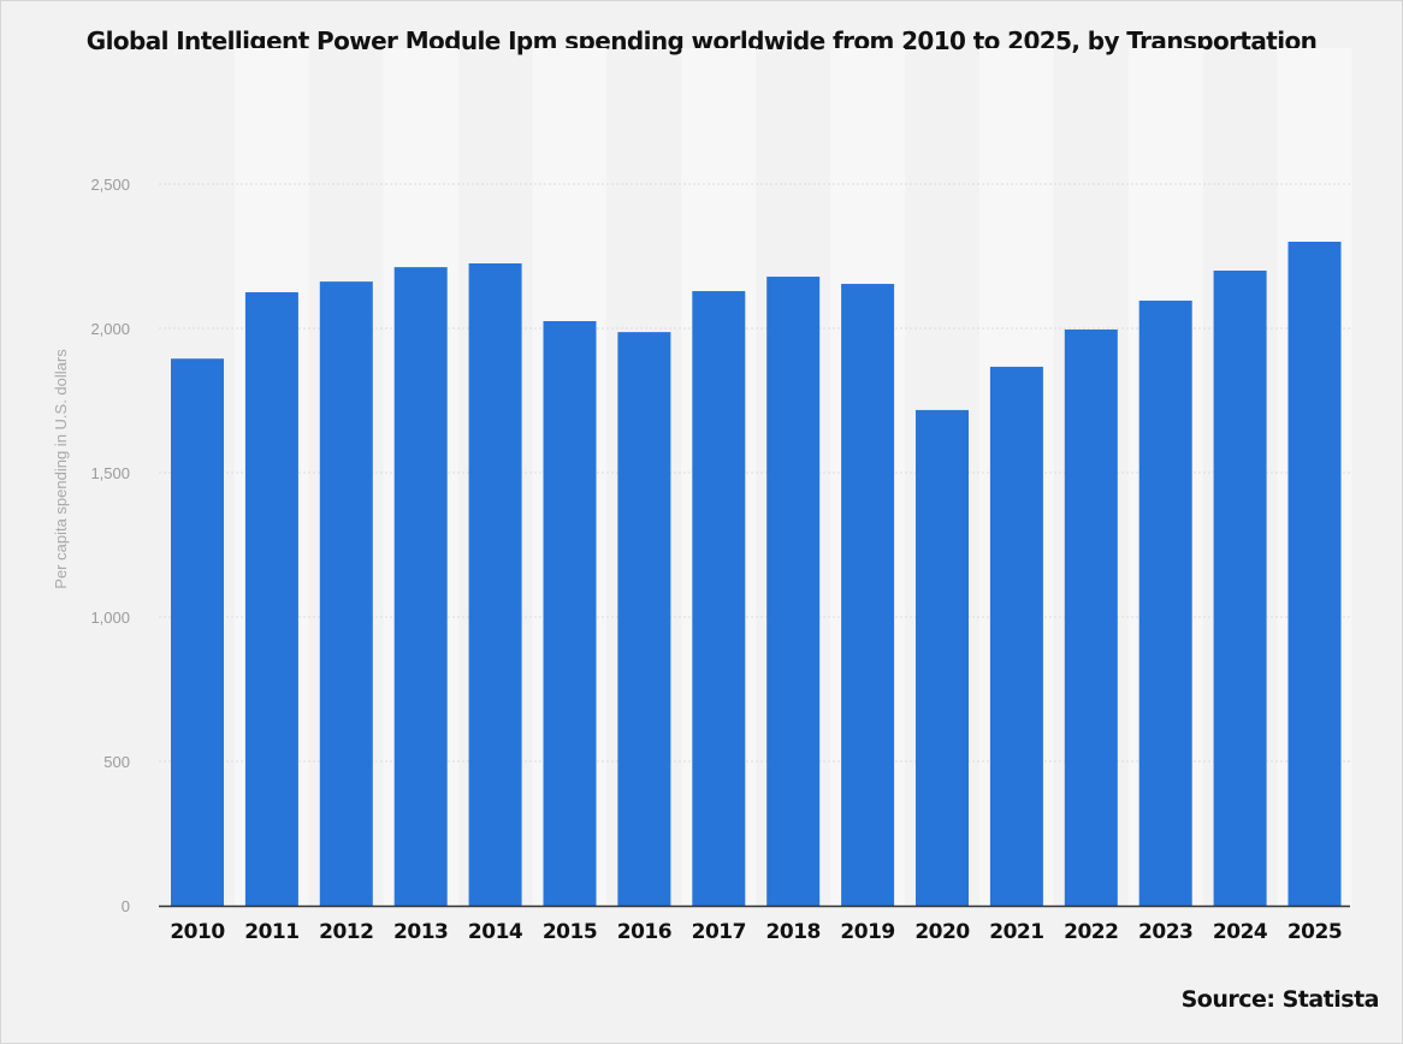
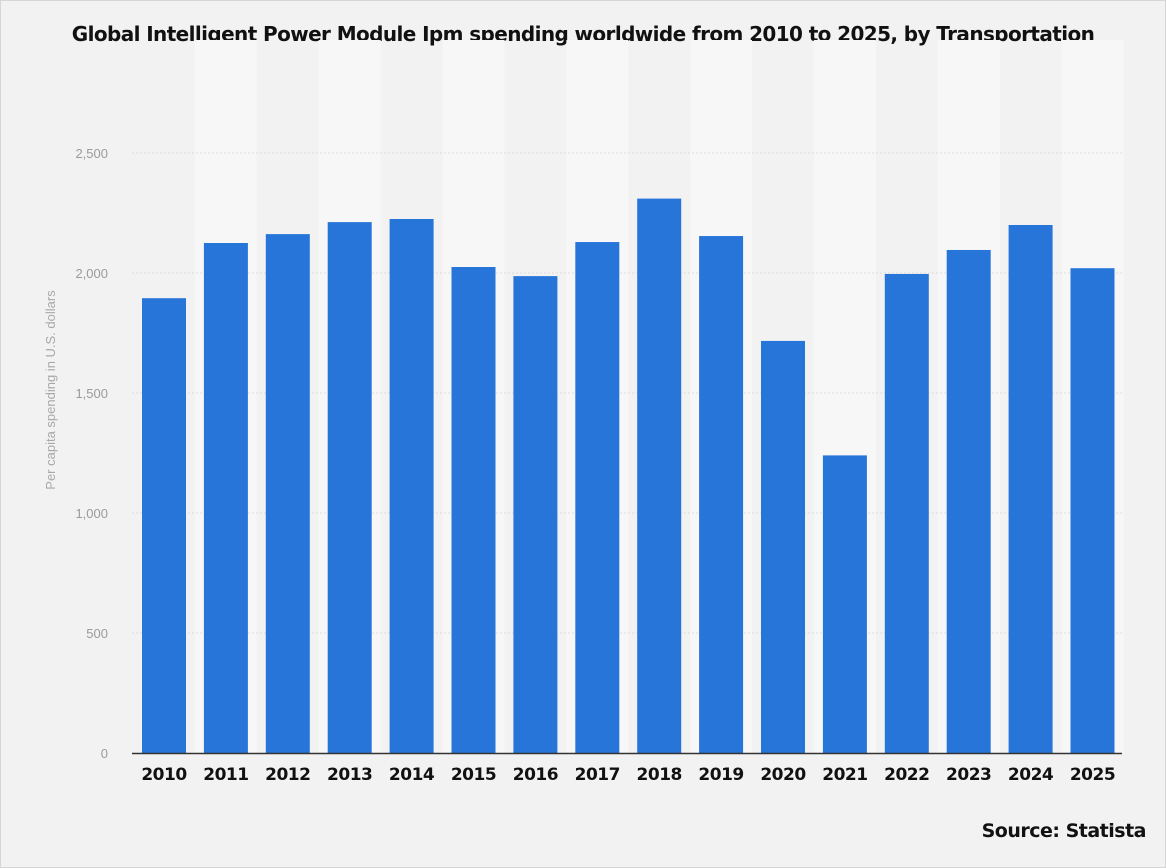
2018: 2180 -> 2310
2021: 1870 -> 1240
2025: 2300 -> 2020
